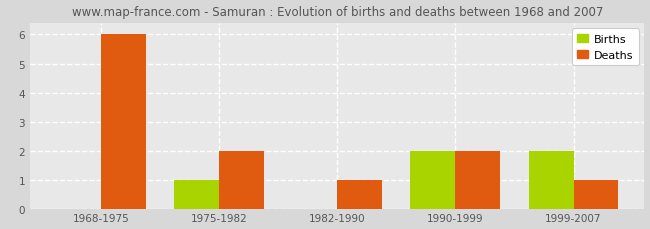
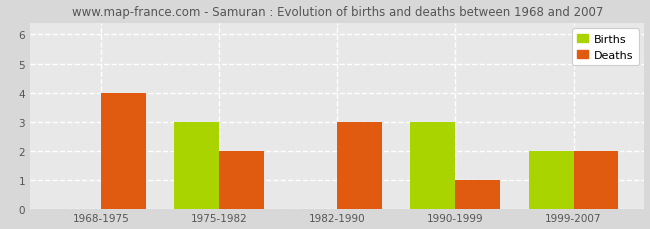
Deaths/1968-1975: 6 -> 4
Births/1975-1982: 1 -> 3
Deaths/1982-1990: 1 -> 3
Births/1990-1999: 2 -> 3
Deaths/1990-1999: 2 -> 1
Deaths/1999-2007: 1 -> 2
